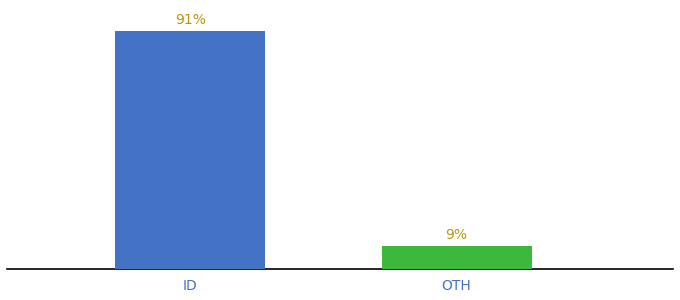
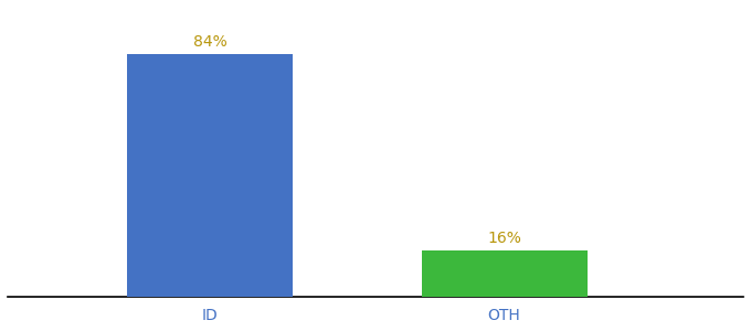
ID: 91% -> 84%
OTH: 9% -> 16%
